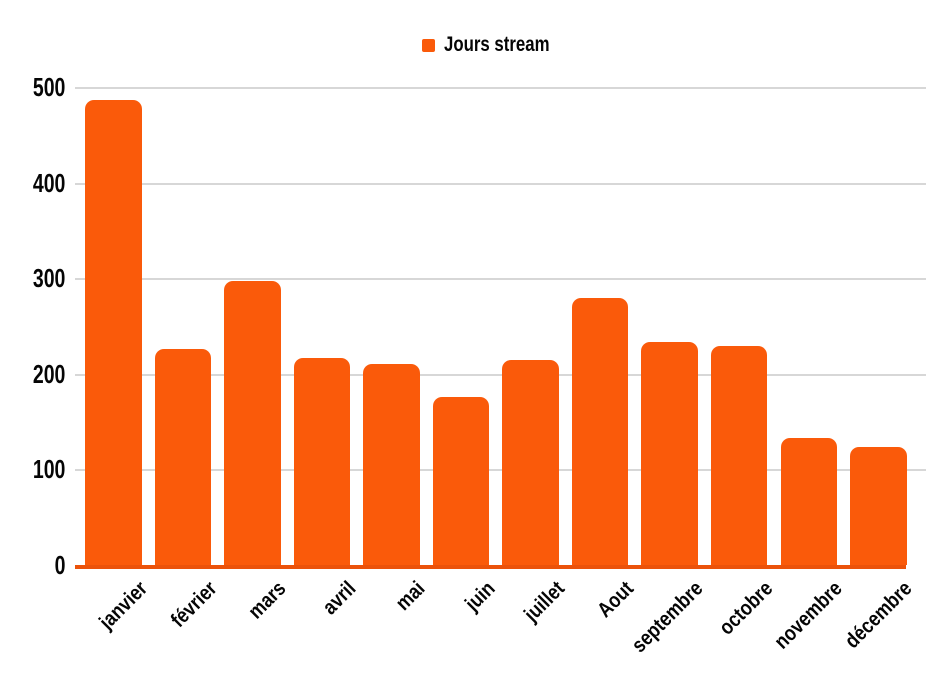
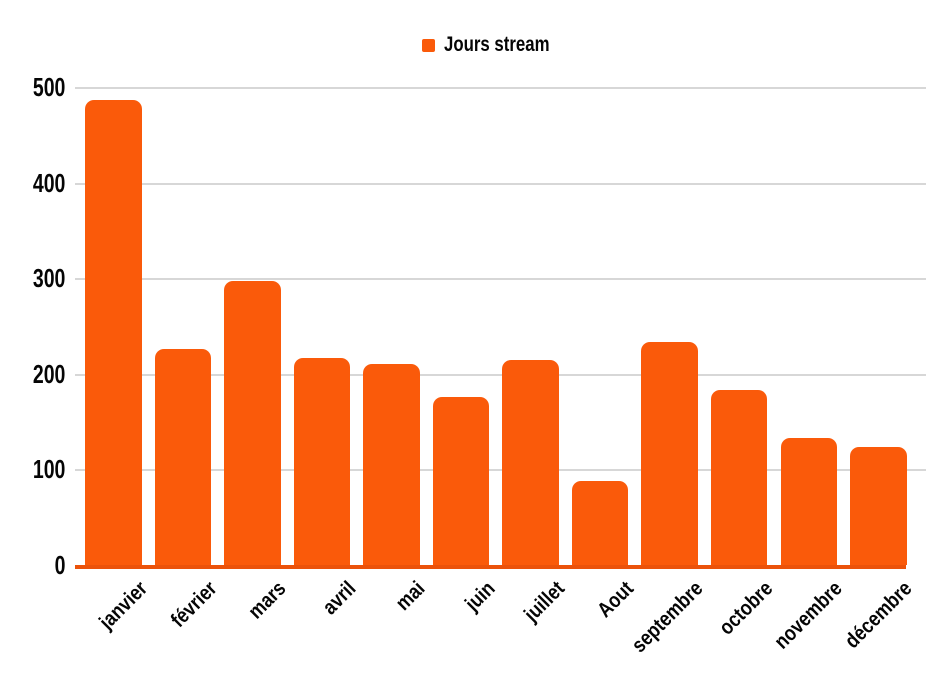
Aout: 280 -> 90
octobre: 230 -> 180
